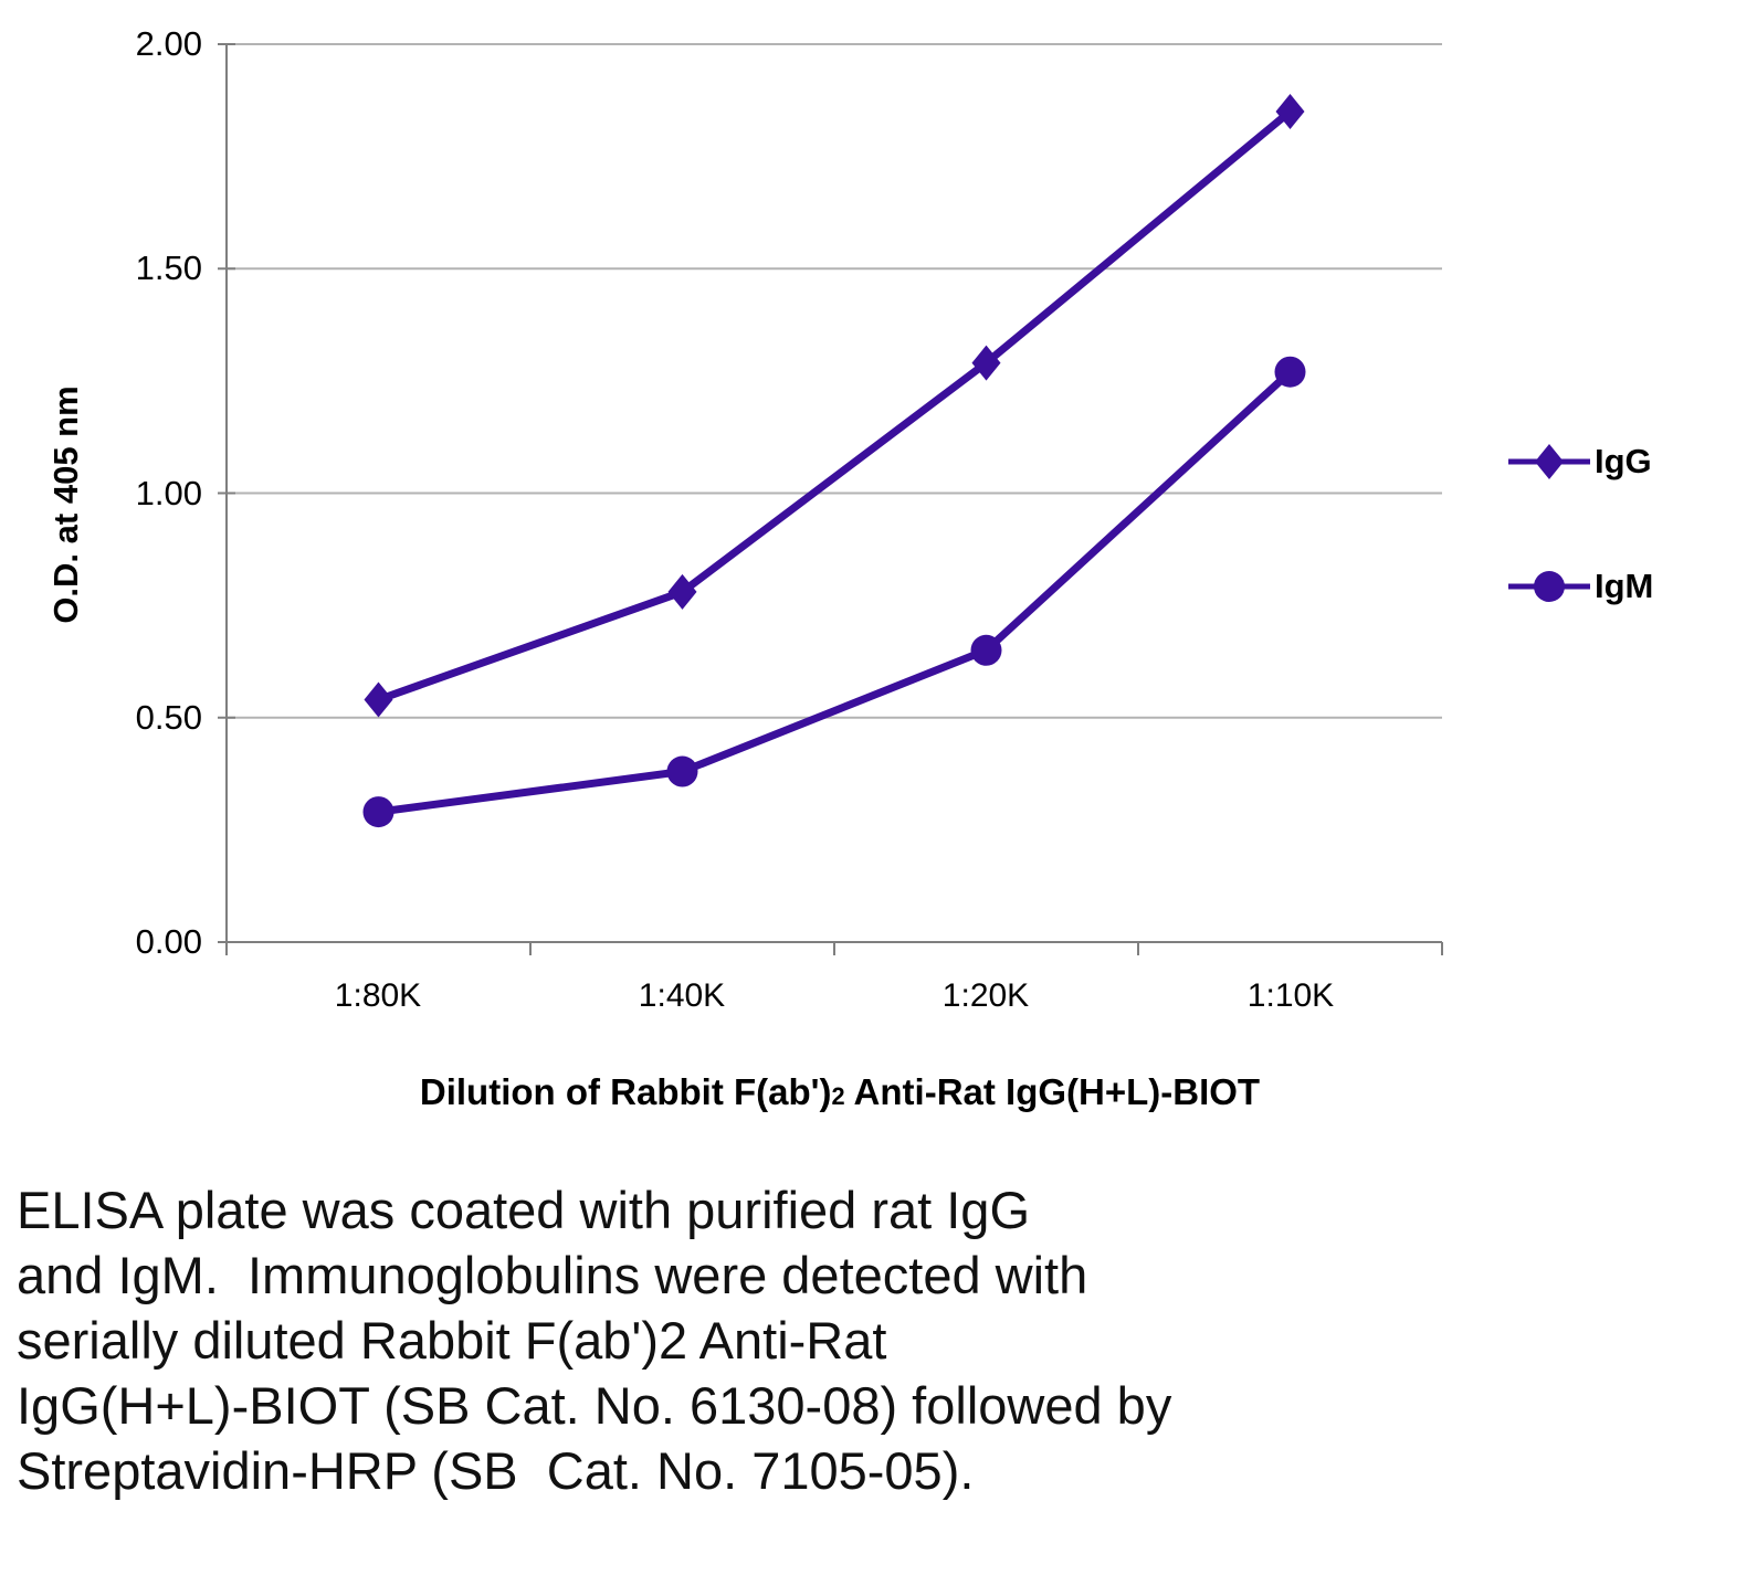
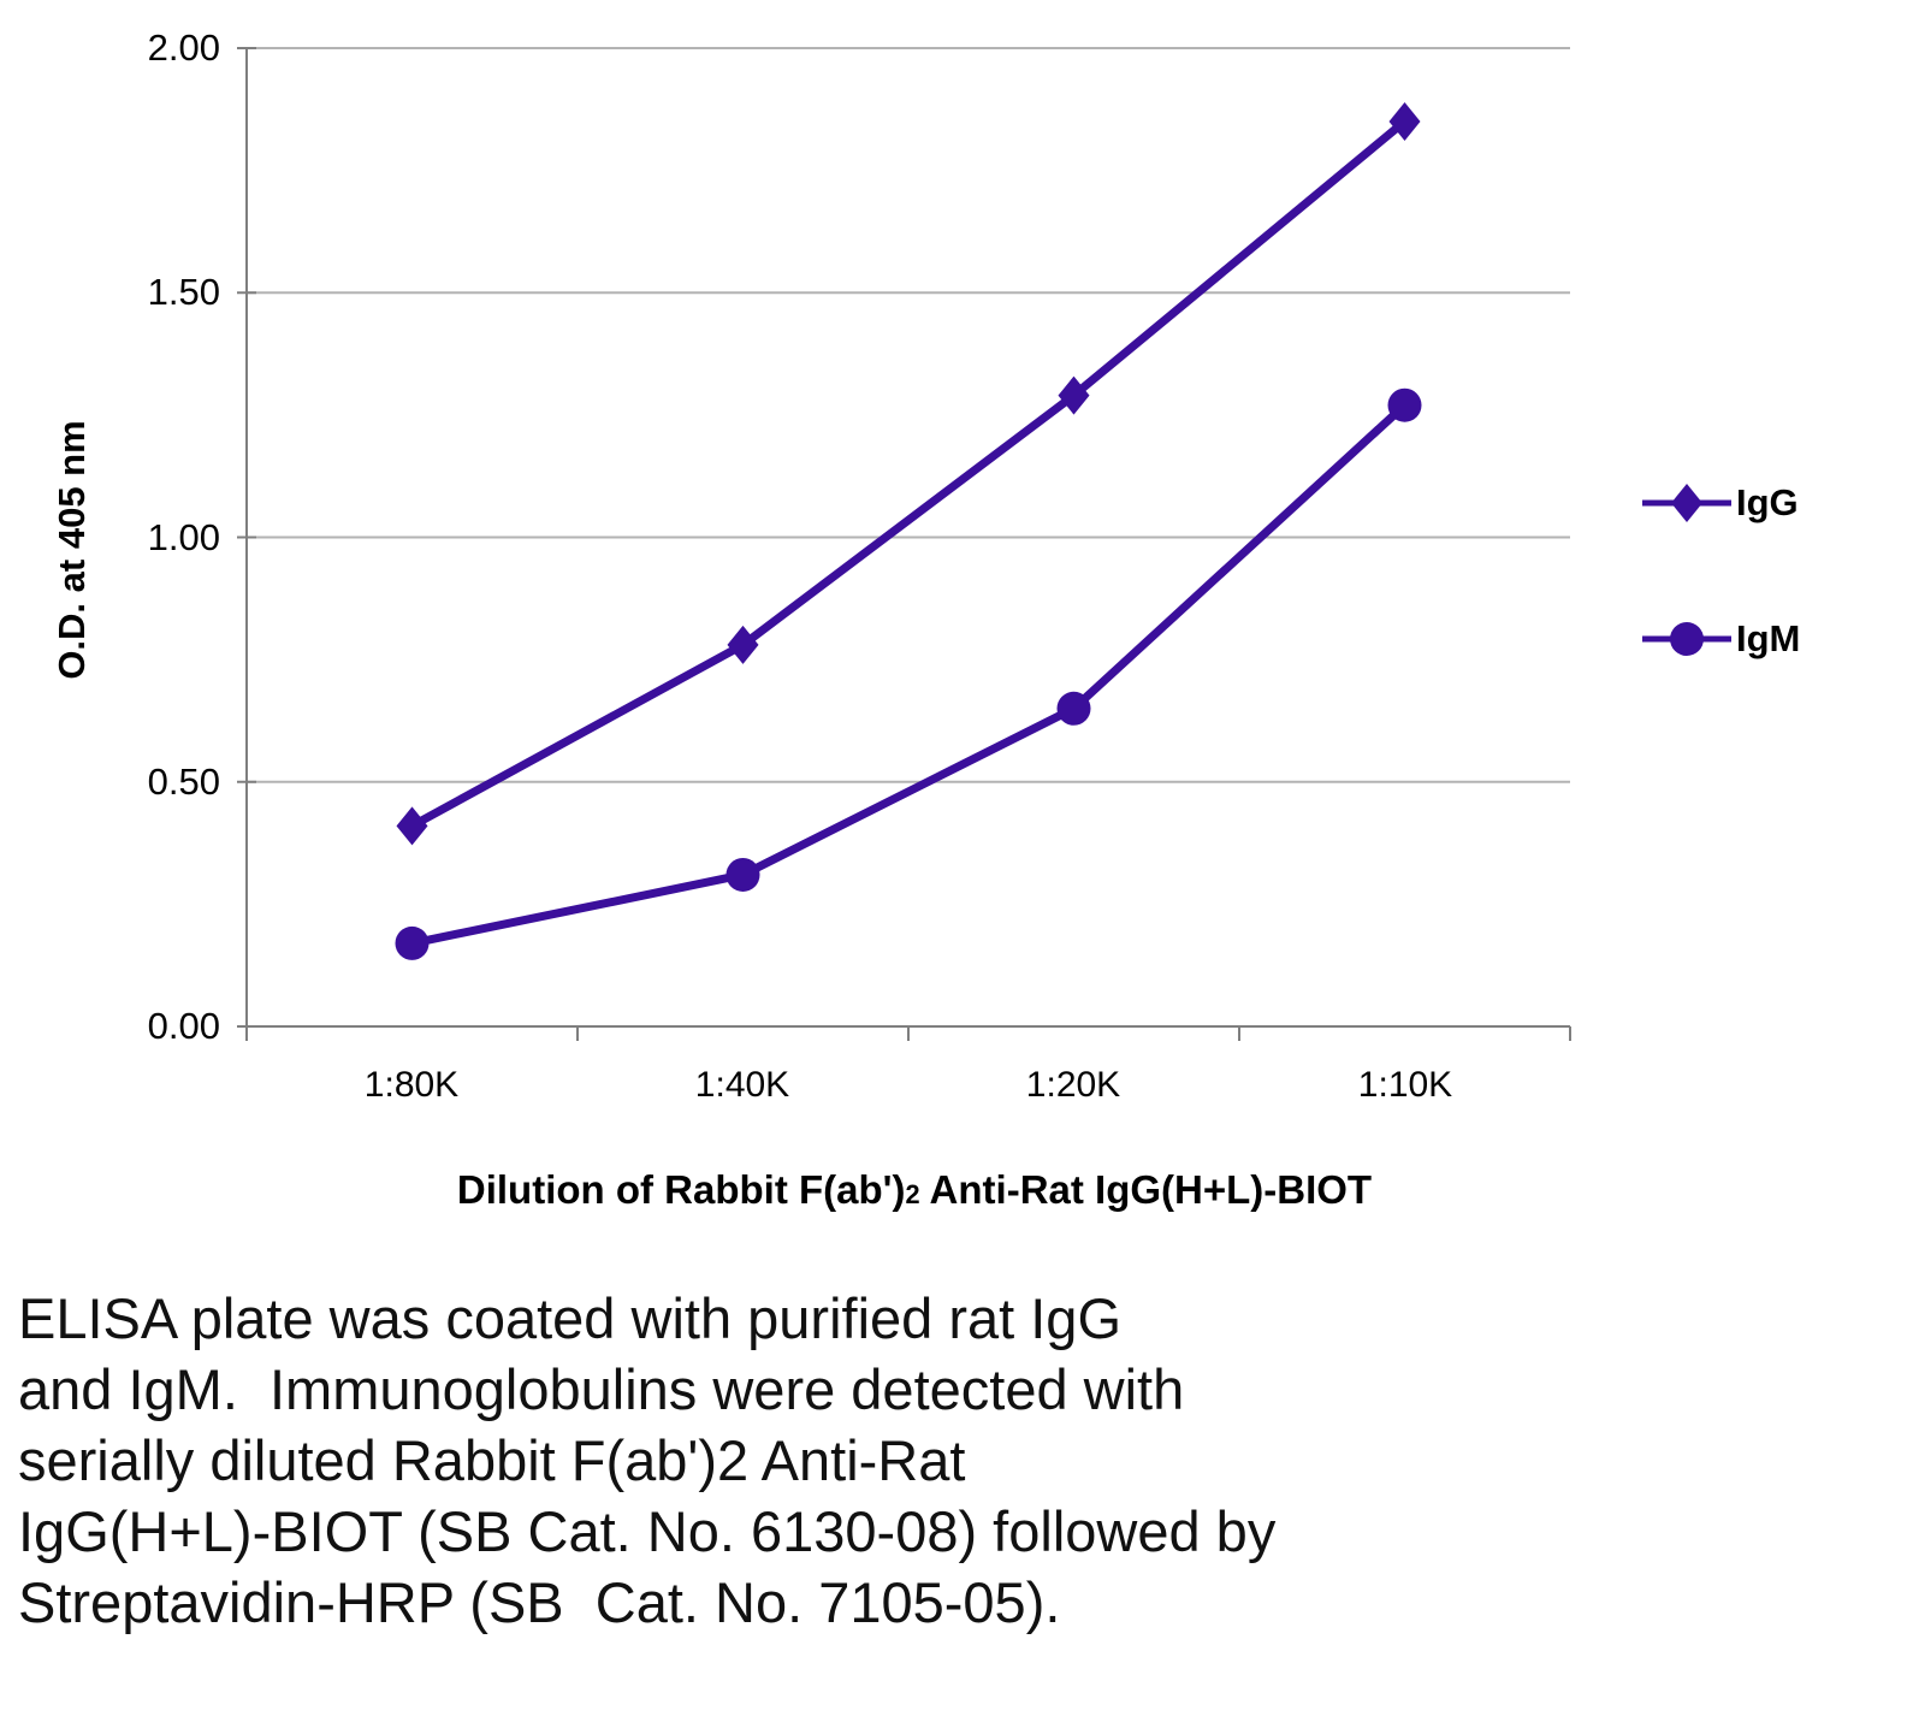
IgG/1:80K: 0.54 -> 0.41
IgM/1:80K: 0.29 -> 0.17
IgM/1:40K: 0.38 -> 0.31
